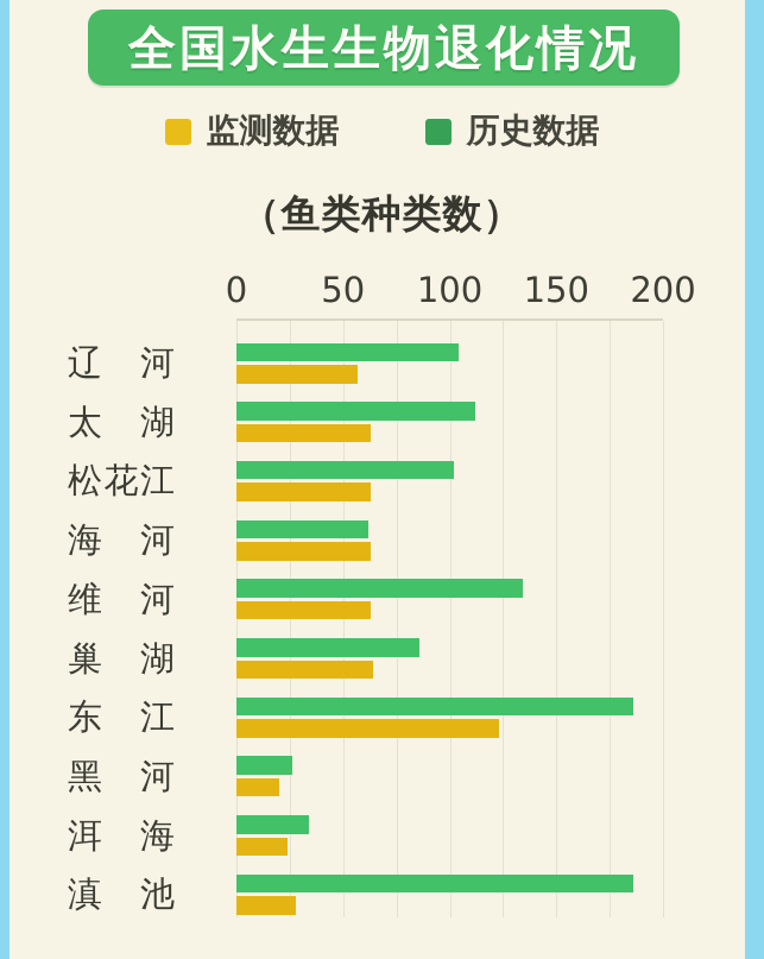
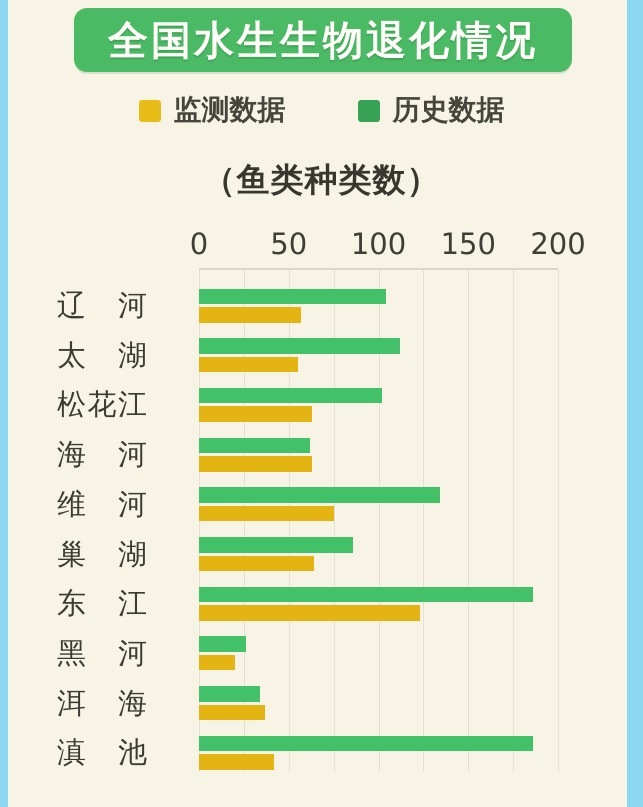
监测数据/太湖: 63 -> 55
监测数据/维河: 63 -> 75
监测数据/洱海: 24 -> 37
监测数据/滇池: 28 -> 42
